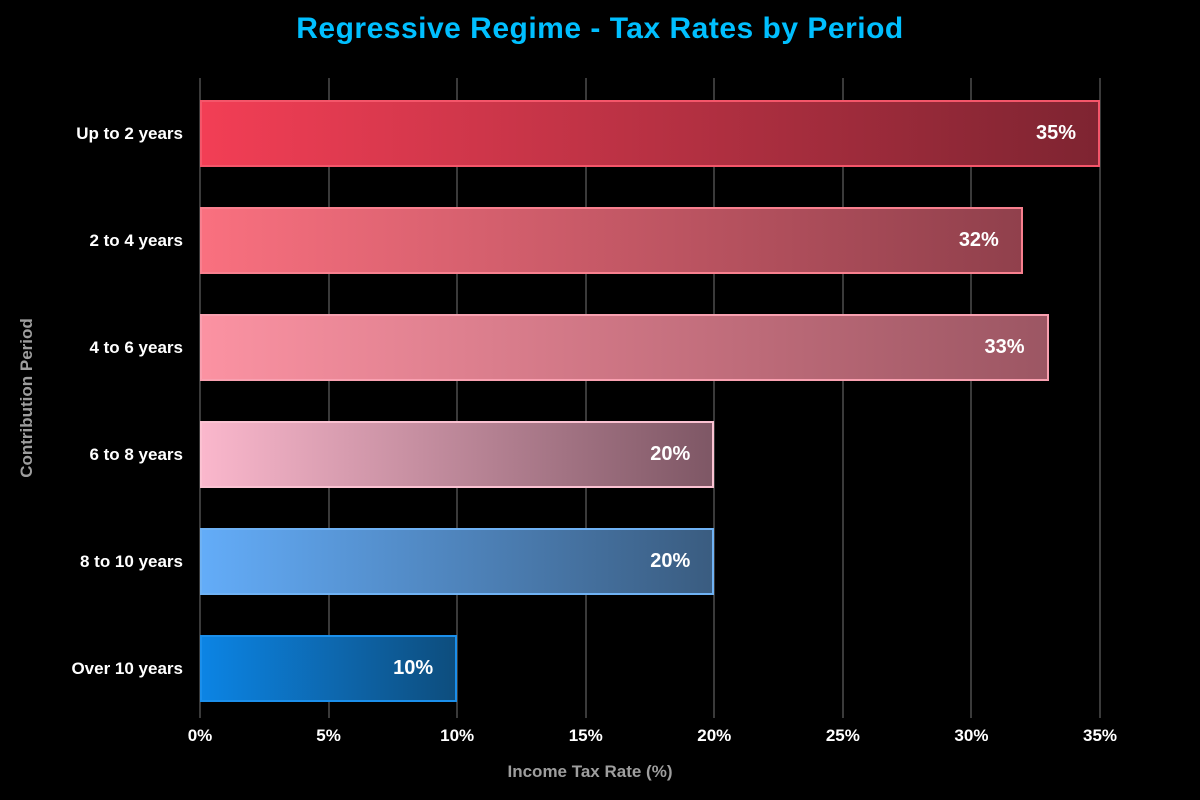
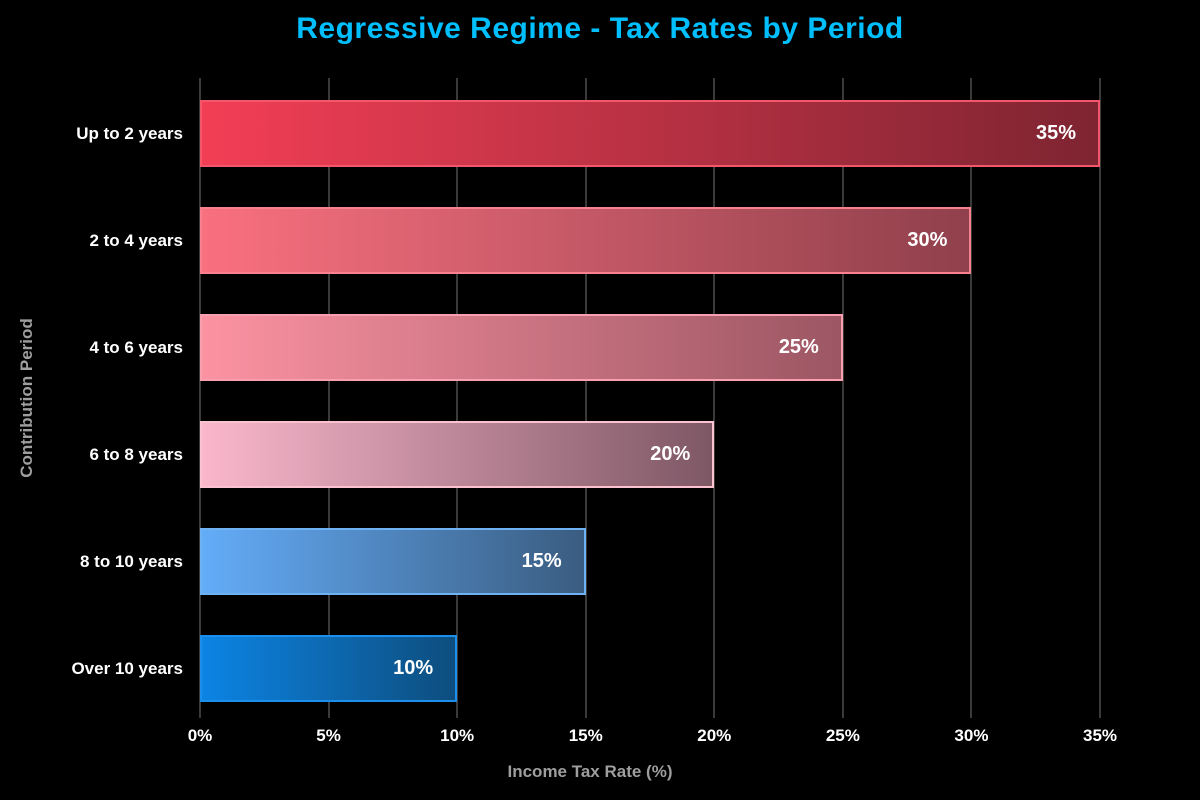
2 to 4 years: 32% -> 30%
4 to 6 years: 33% -> 25%
8 to 10 years: 20% -> 15%
